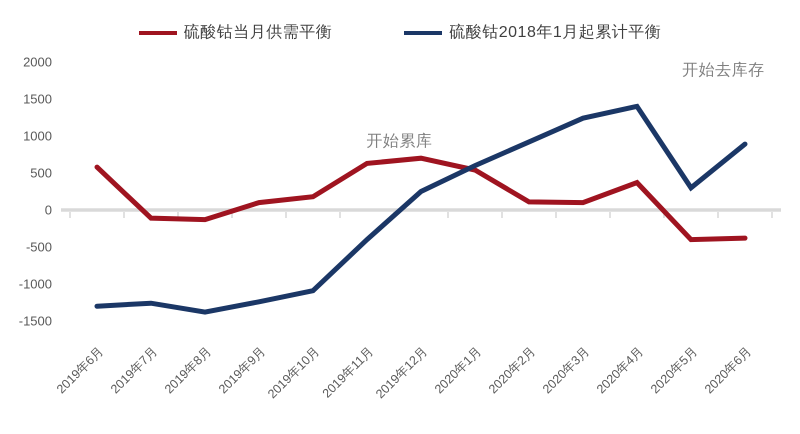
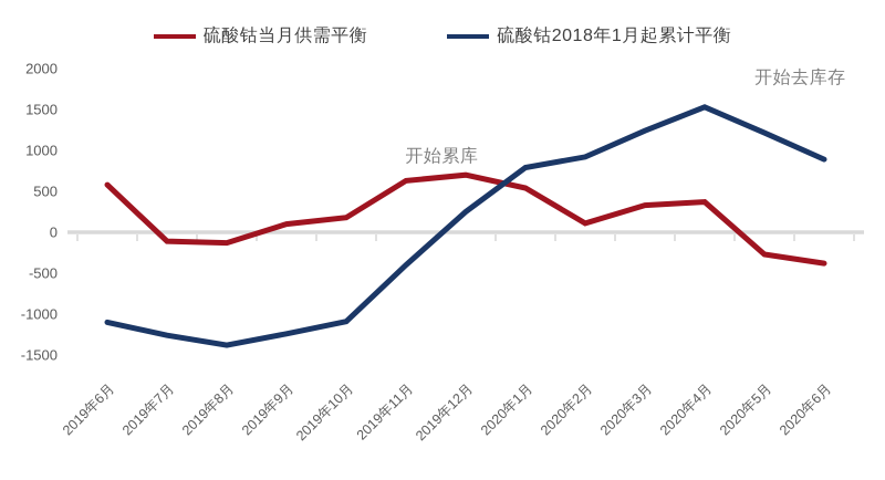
硫酸钴2018年1月起累计平衡/2019年6月: -1300 -> -1100
硫酸钴2018年1月起累计平衡/2020年1月: 600 -> 800
硫酸钴当月供需平衡/2020年3月: 100 -> 300
硫酸钴2018年1月起累计平衡/2020年4月: 1400 -> 1500
硫酸钴当月供需平衡/2020年5月: -400 -> -300
硫酸钴2018年1月起累计平衡/2020年5月: 300 -> 1200
